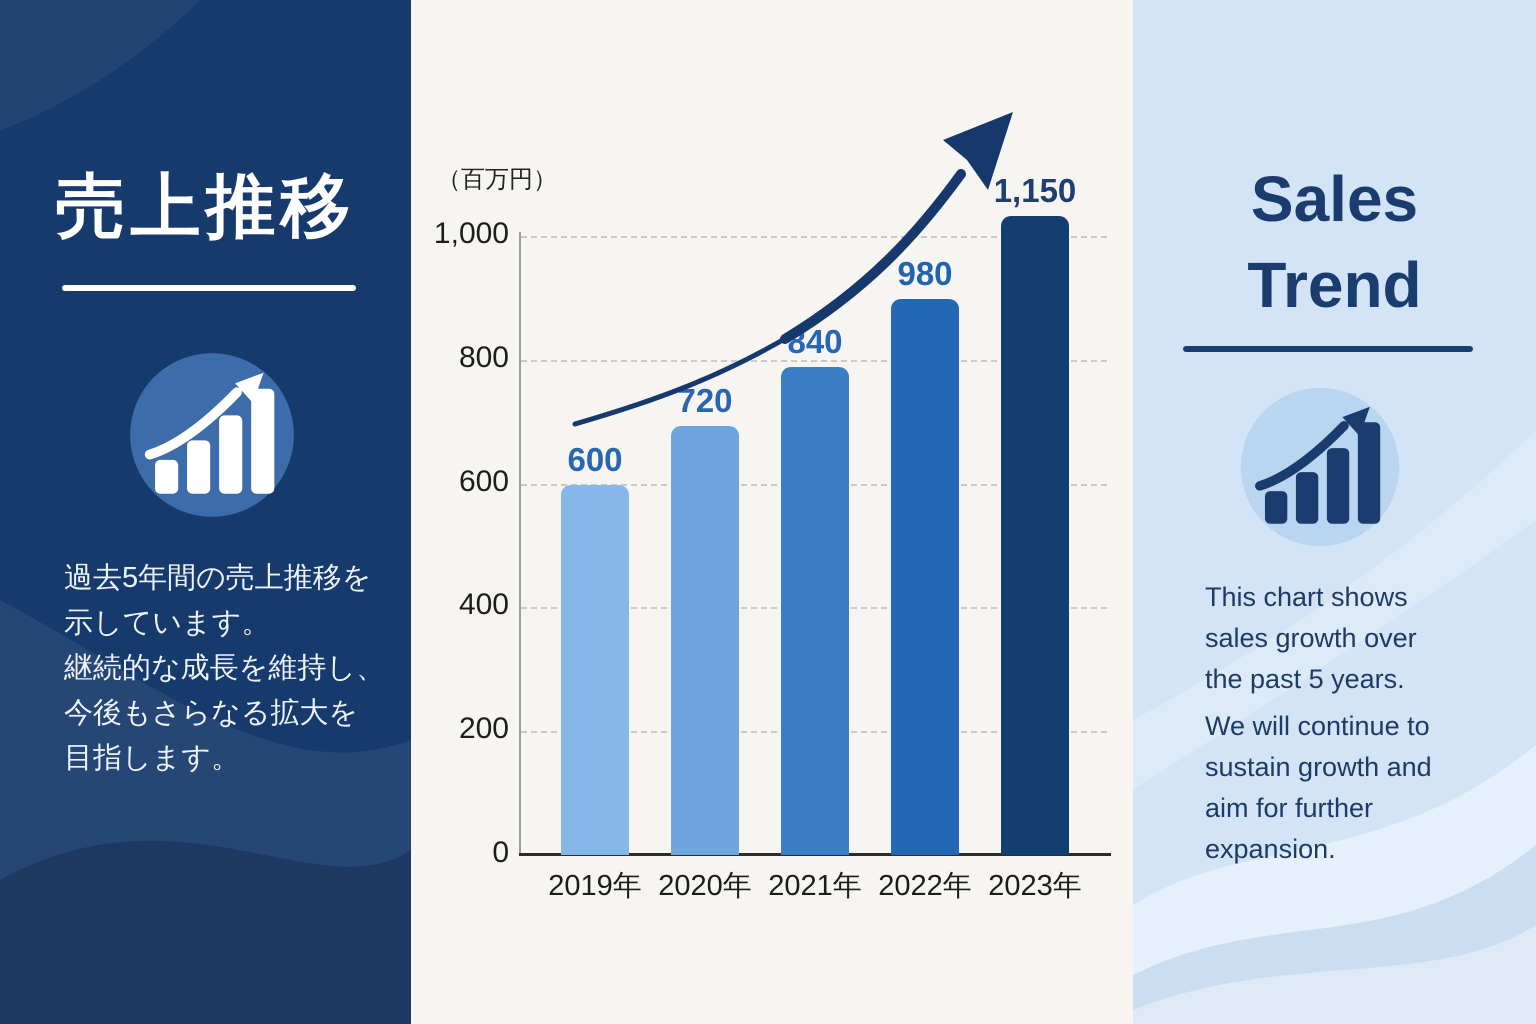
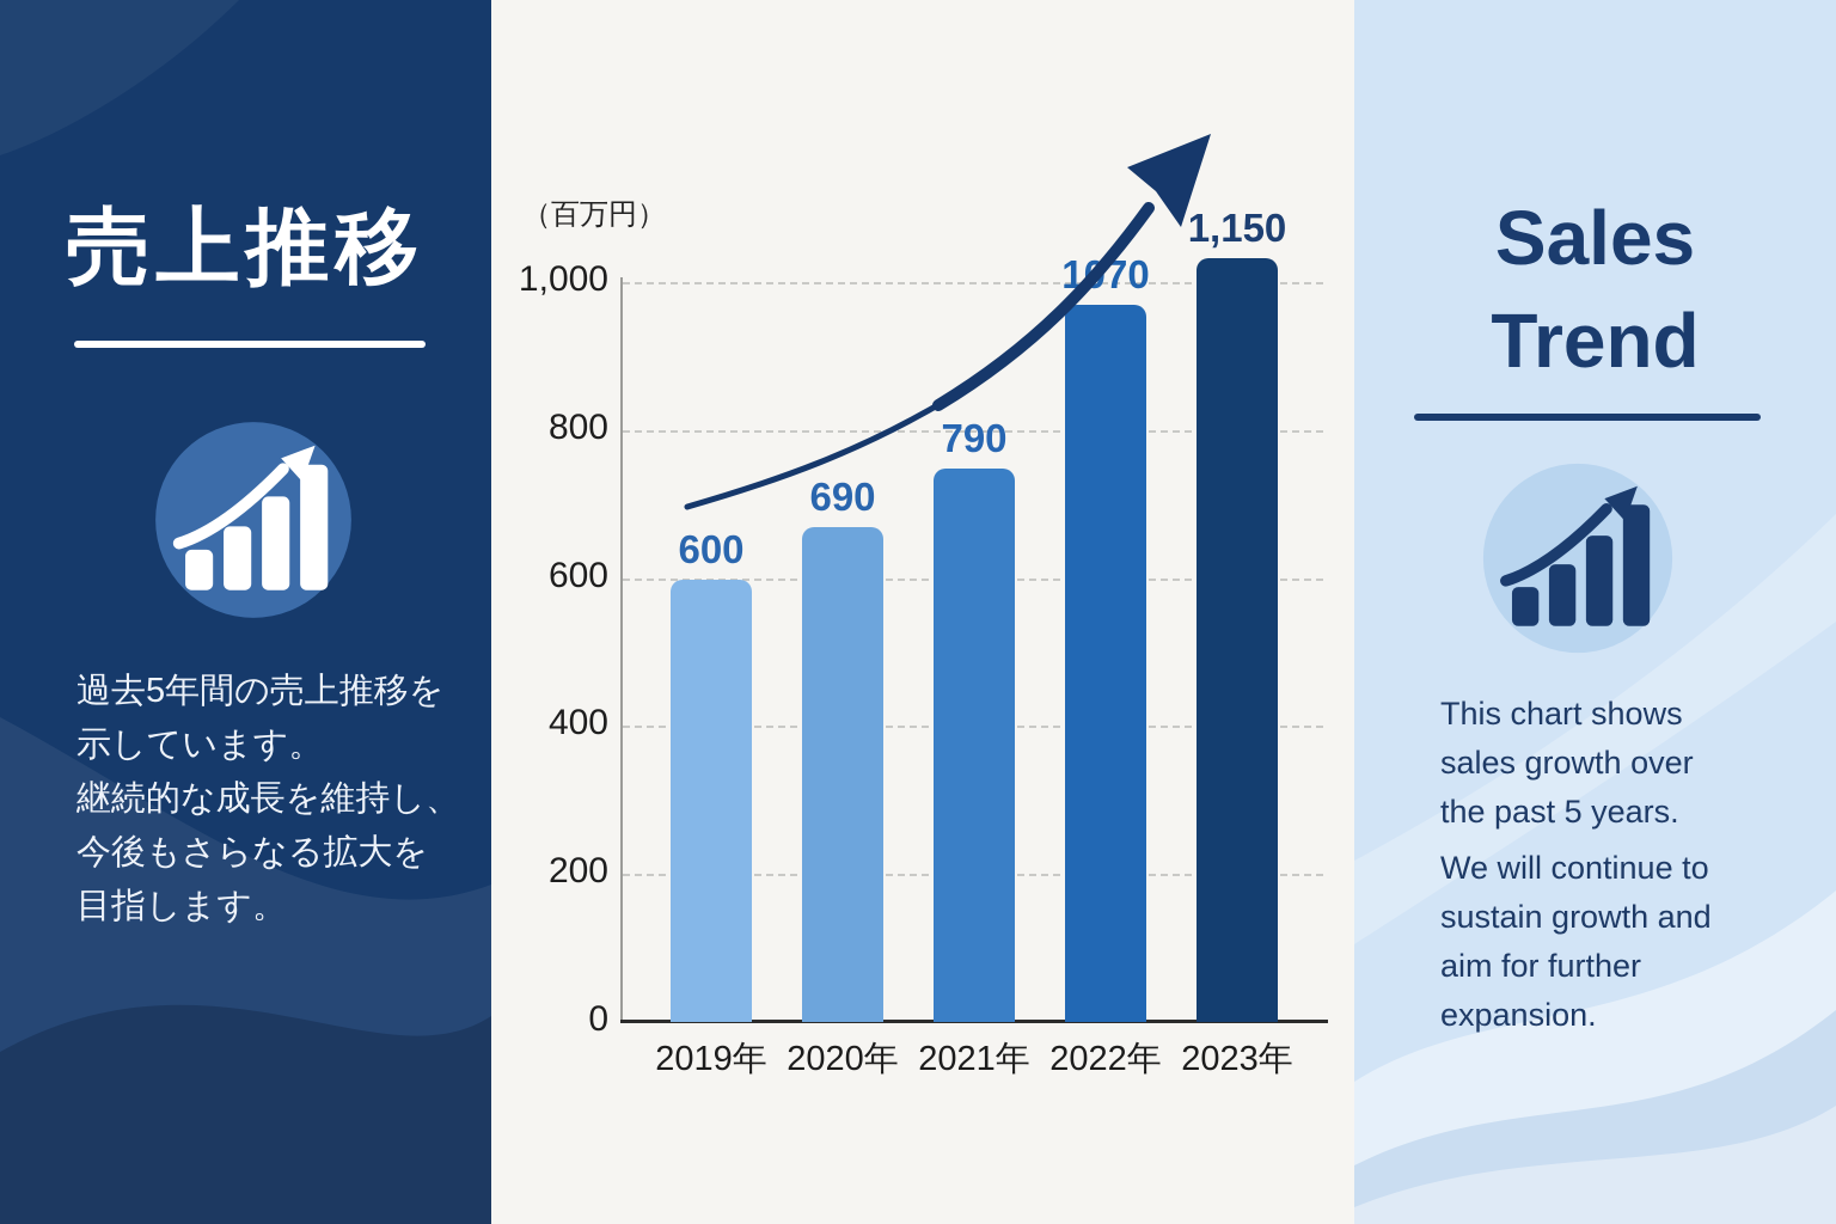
2020年: 720 -> 690
2021年: 840 -> 790
2022年: 980 -> 1070
